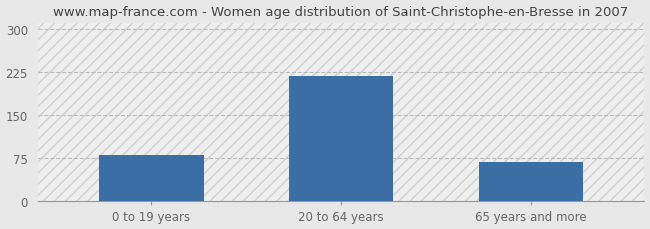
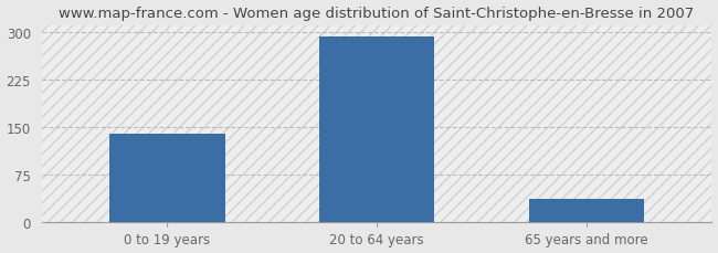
0 to 19 years: 80 -> 140
20 to 64 years: 218 -> 293
65 years and more: 68 -> 37
